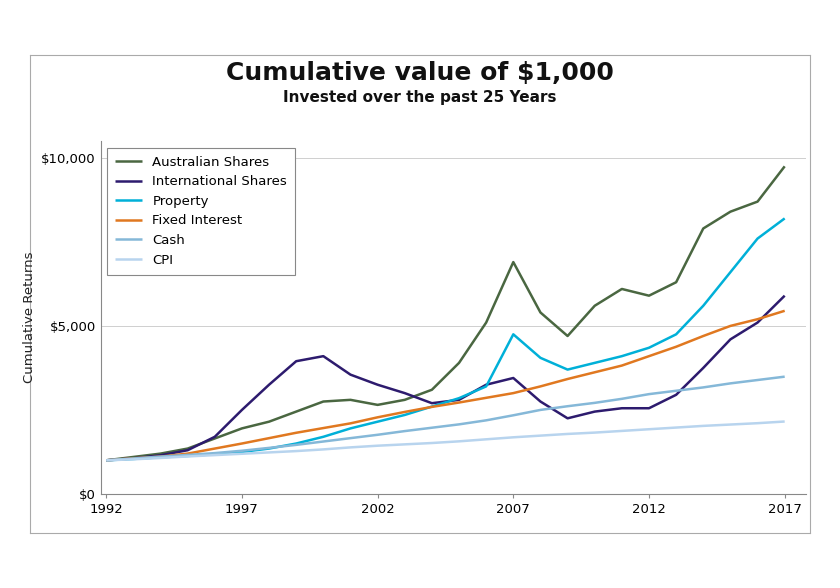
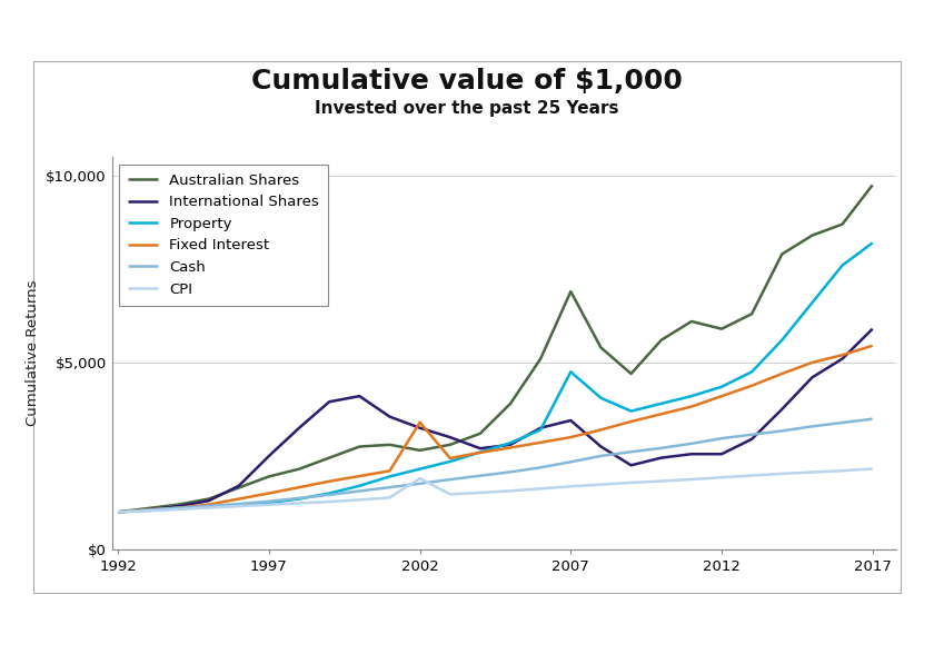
Fixed Interest/2002: $2,280 -> $3,400
CPI/2002: $1,440 -> $1,900
